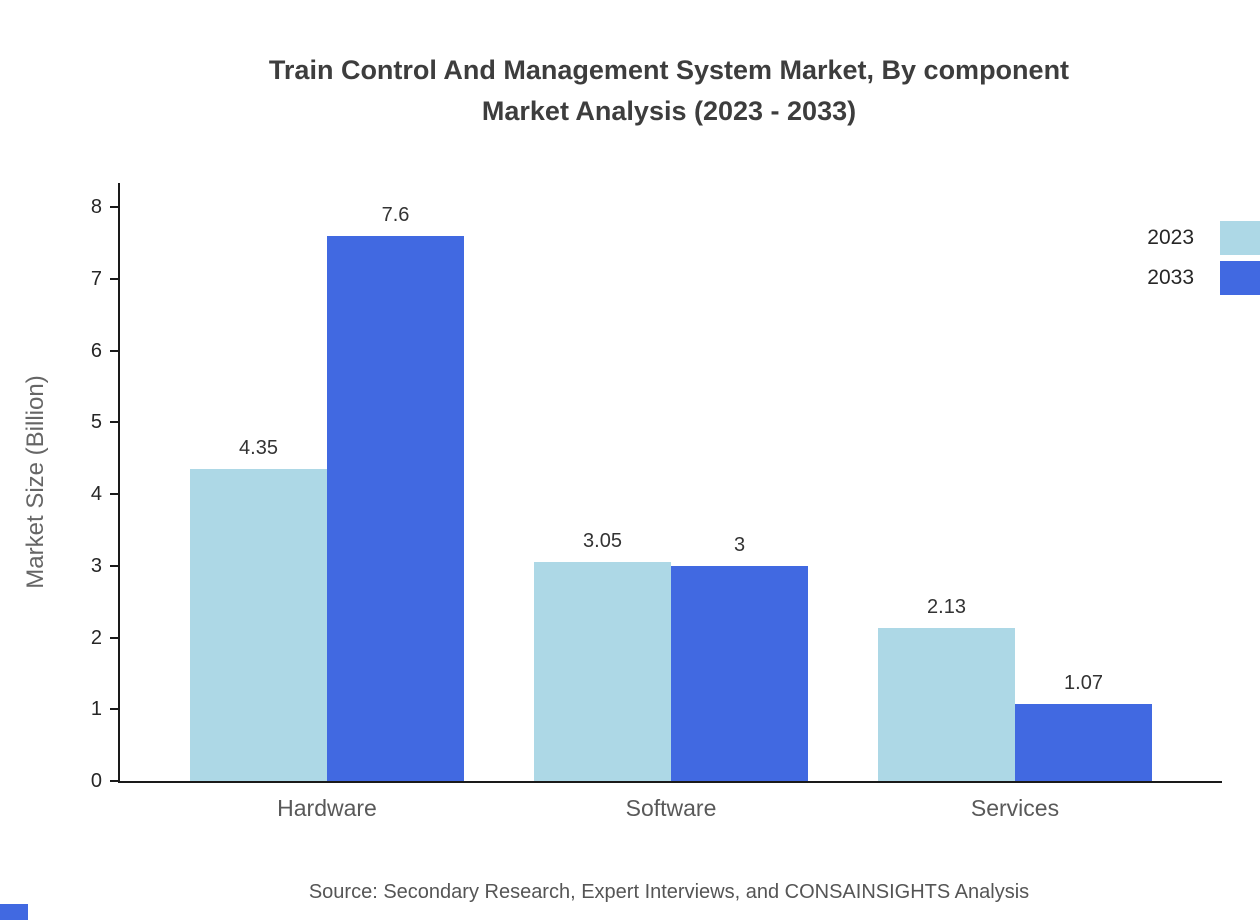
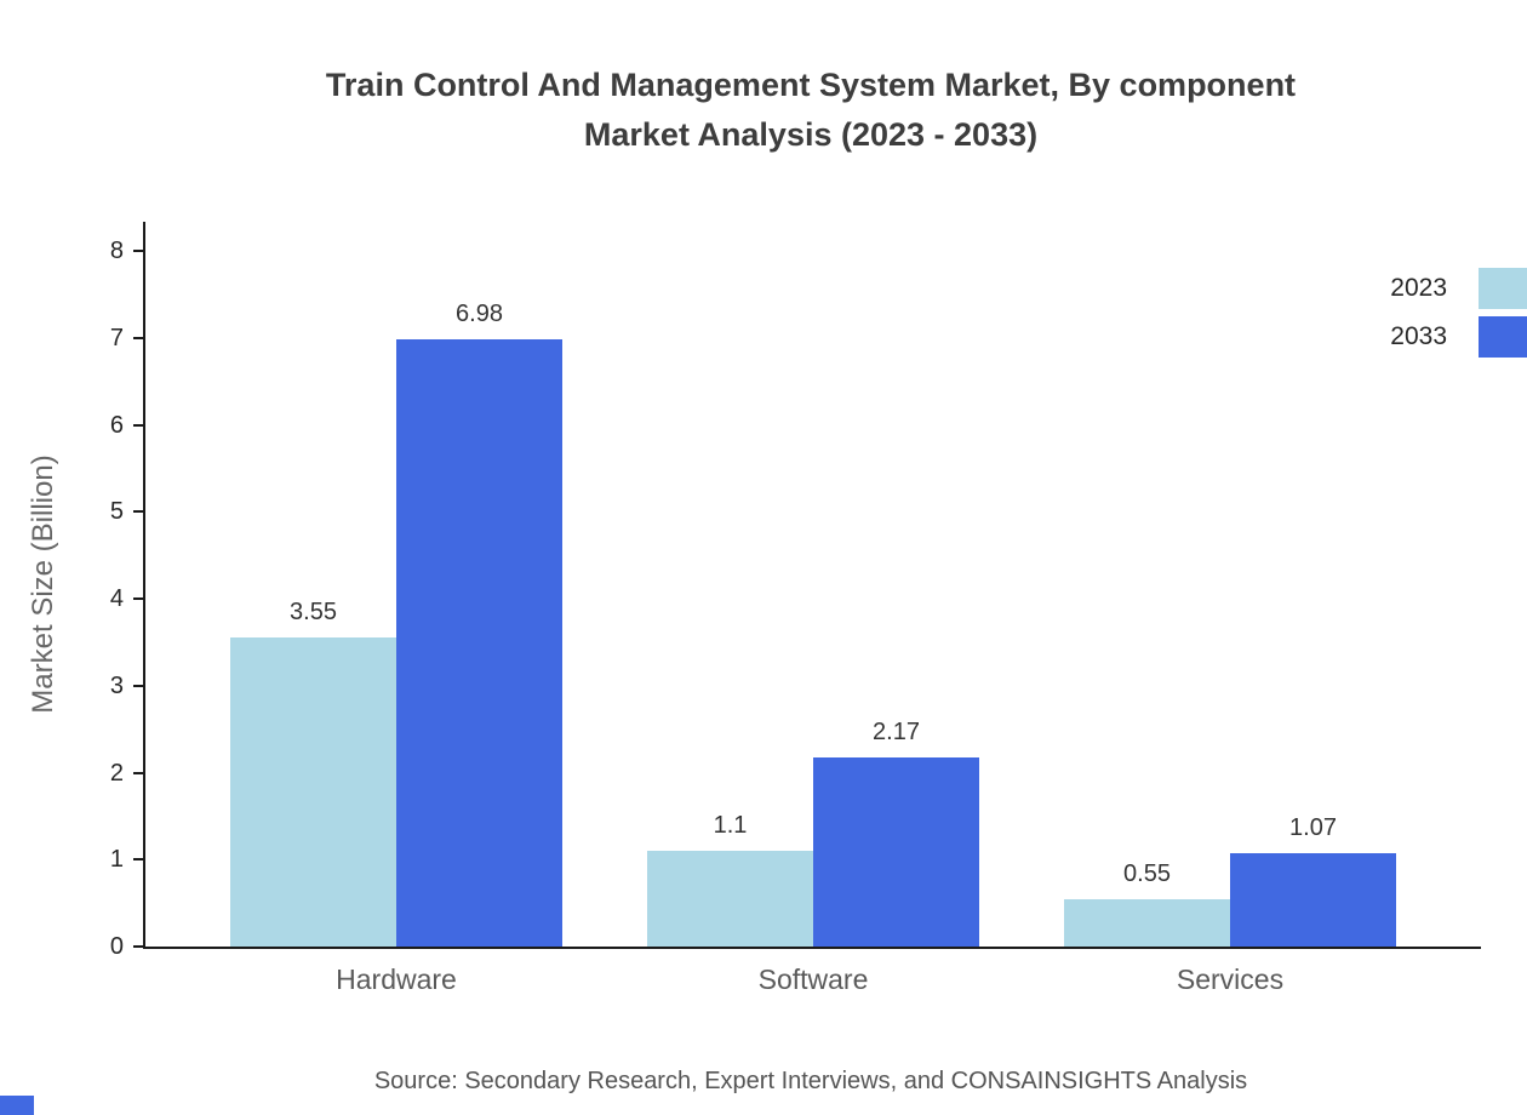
2023/Hardware: 4.35 -> 3.55
2033/Hardware: 7.6 -> 6.98
2023/Software: 3.05 -> 1.1
2033/Software: 3 -> 2.17
2023/Services: 2.13 -> 0.55
